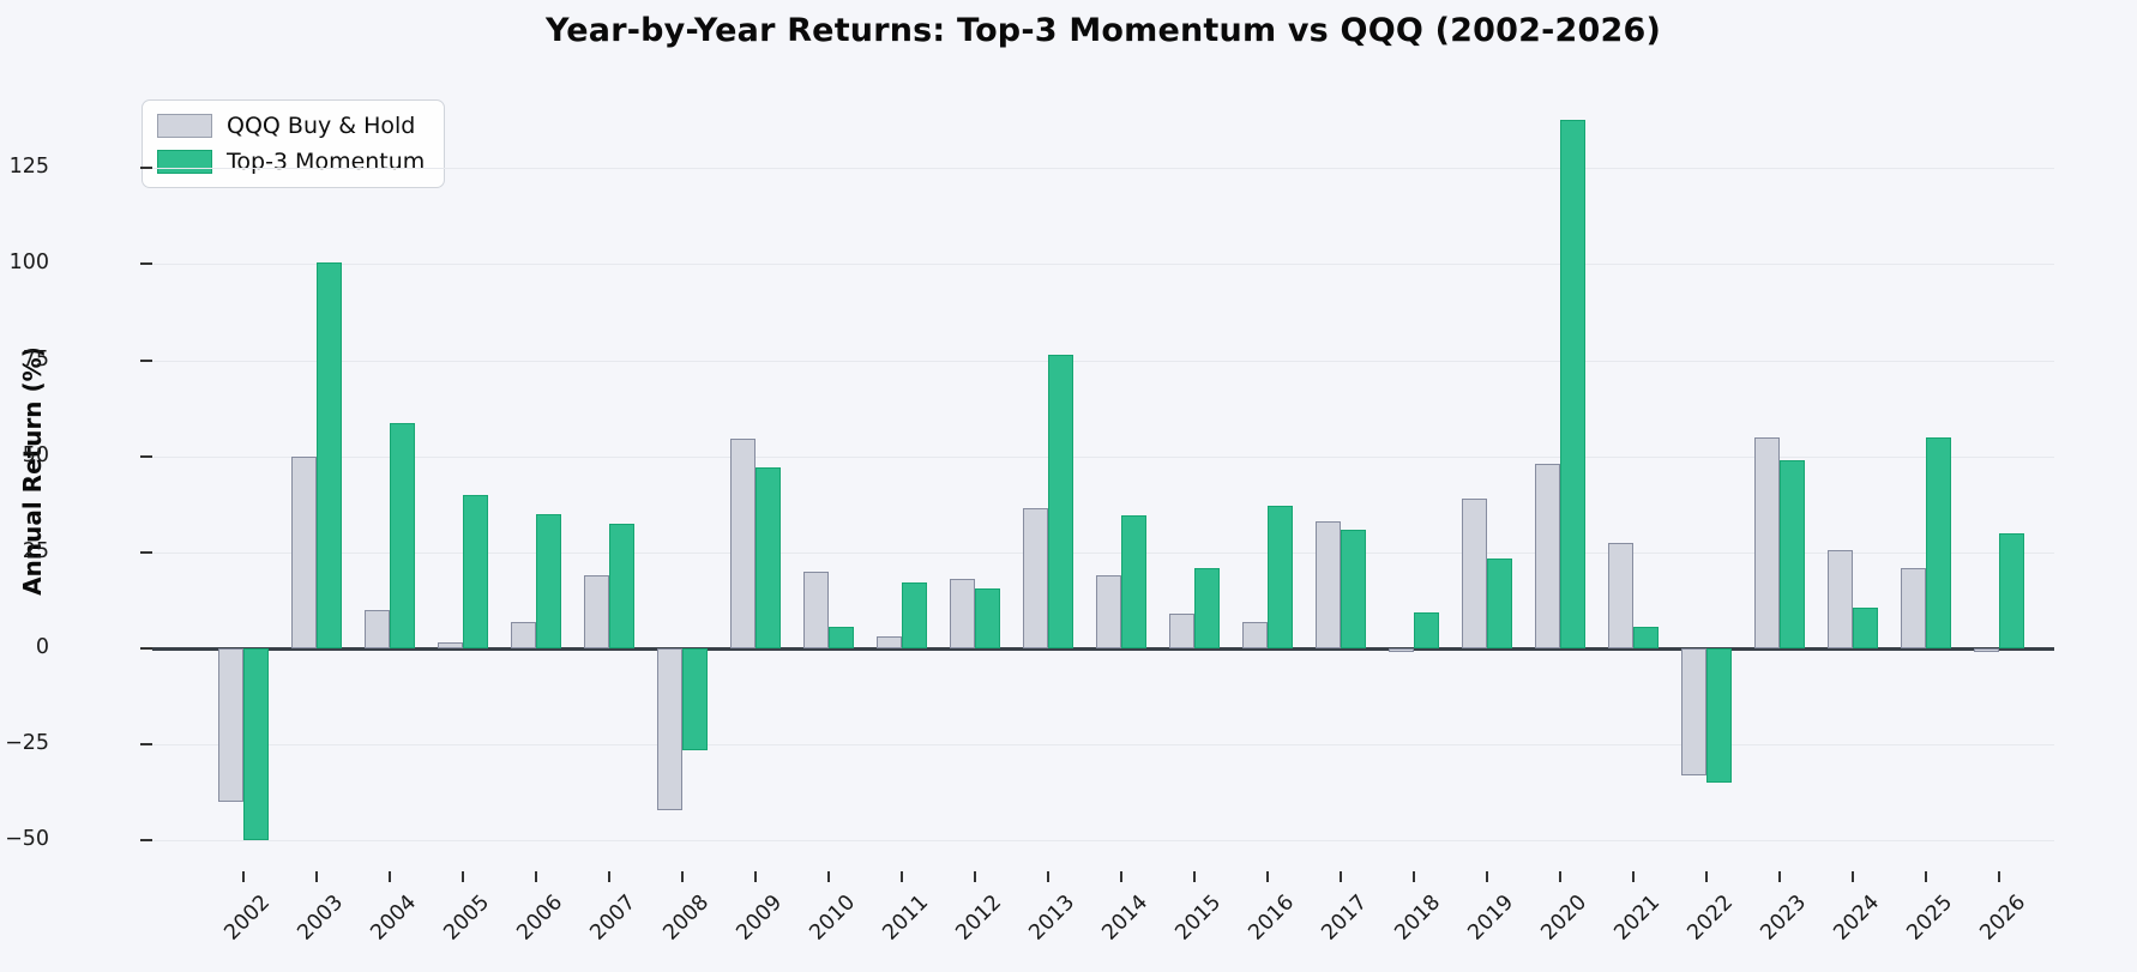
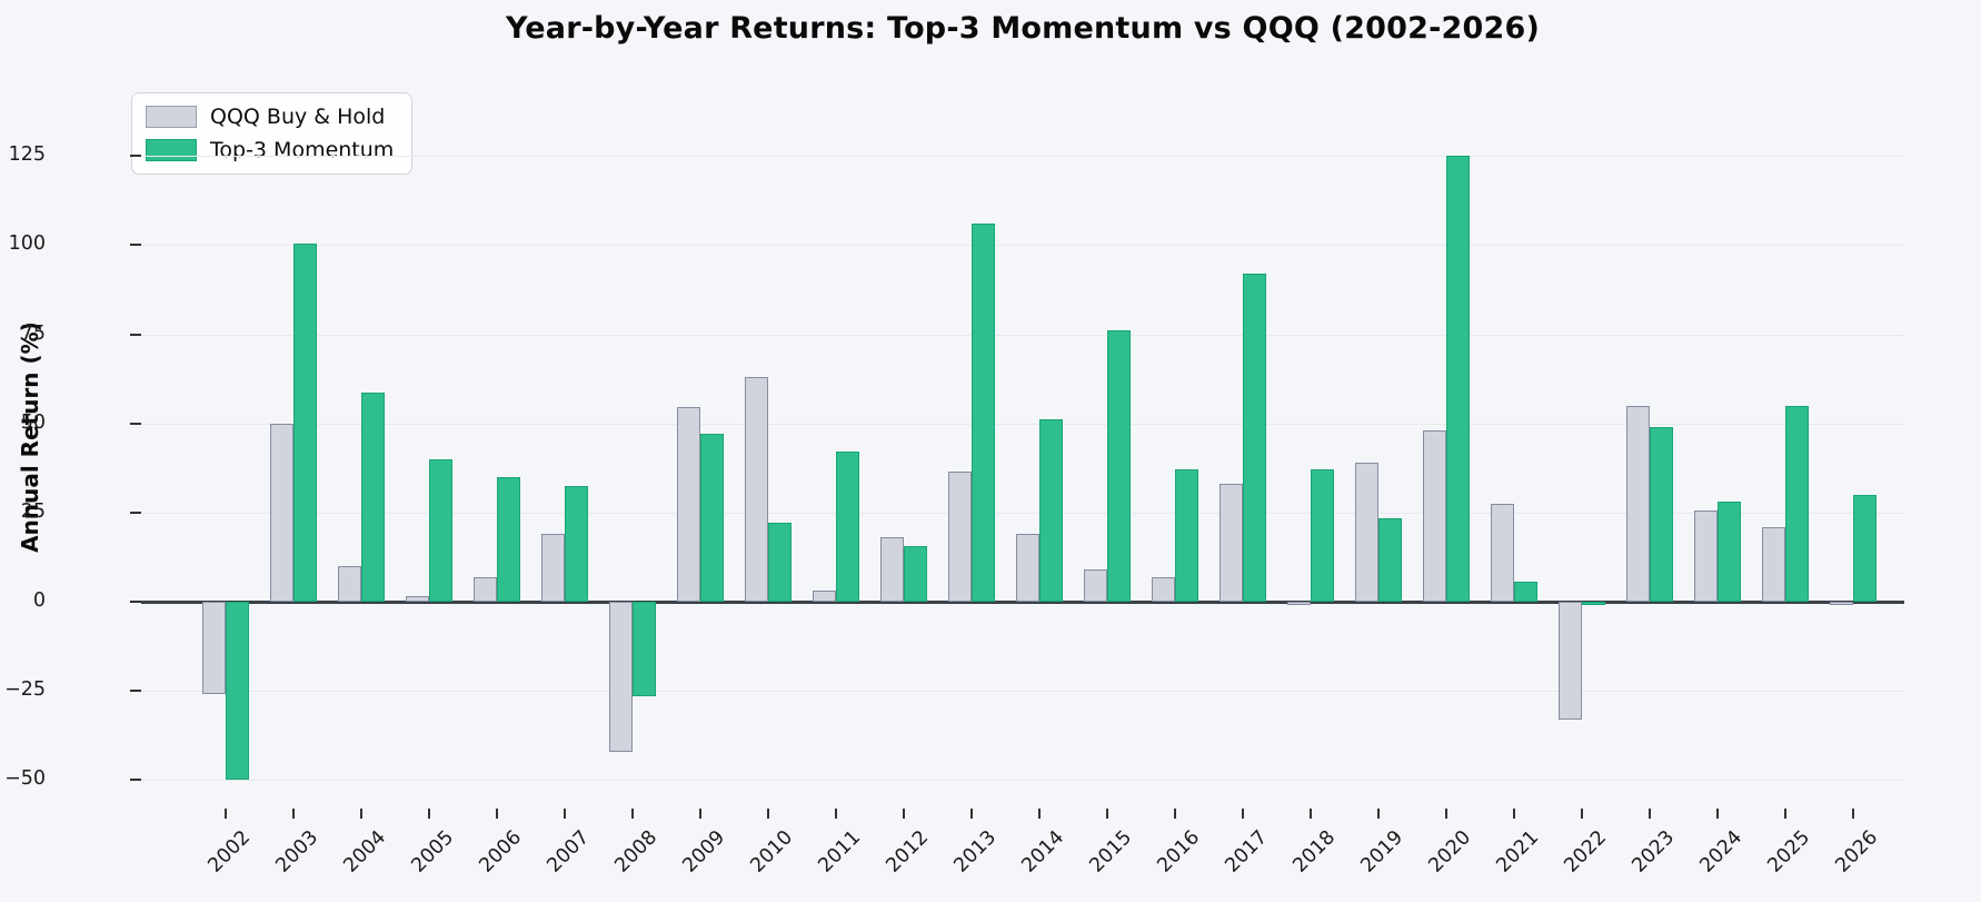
QQQ Buy & Hold/2002: -40 -> -26
QQQ Buy & Hold/2010: 20 -> 63
Top-3 Momentum/2010: 6 -> 22
Top-3 Momentum/2011: 17 -> 42
Top-3 Momentum/2013: 76 -> 106
Top-3 Momentum/2014: 34 -> 51
Top-3 Momentum/2015: 21 -> 76
Top-3 Momentum/2017: 31 -> 92
Top-3 Momentum/2018: 10 -> 37
Top-3 Momentum/2020: 138 -> 125
Top-3 Momentum/2022: -35 -> -1
Top-3 Momentum/2024: 10 -> 28
